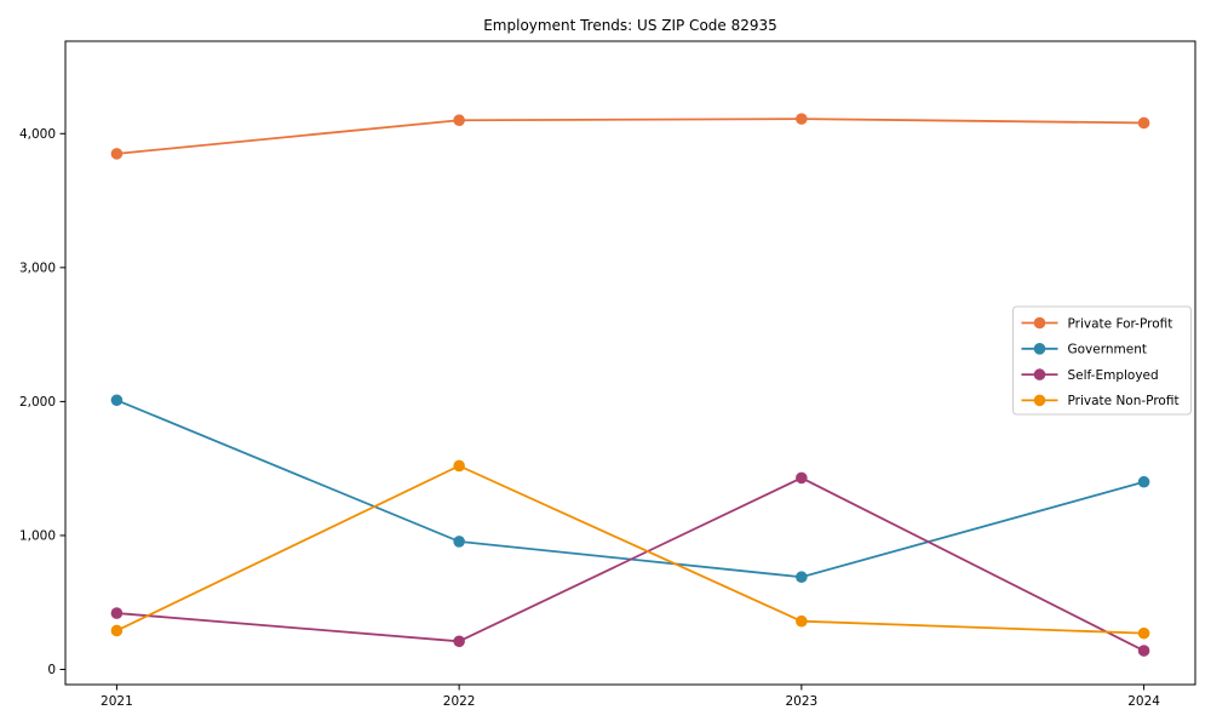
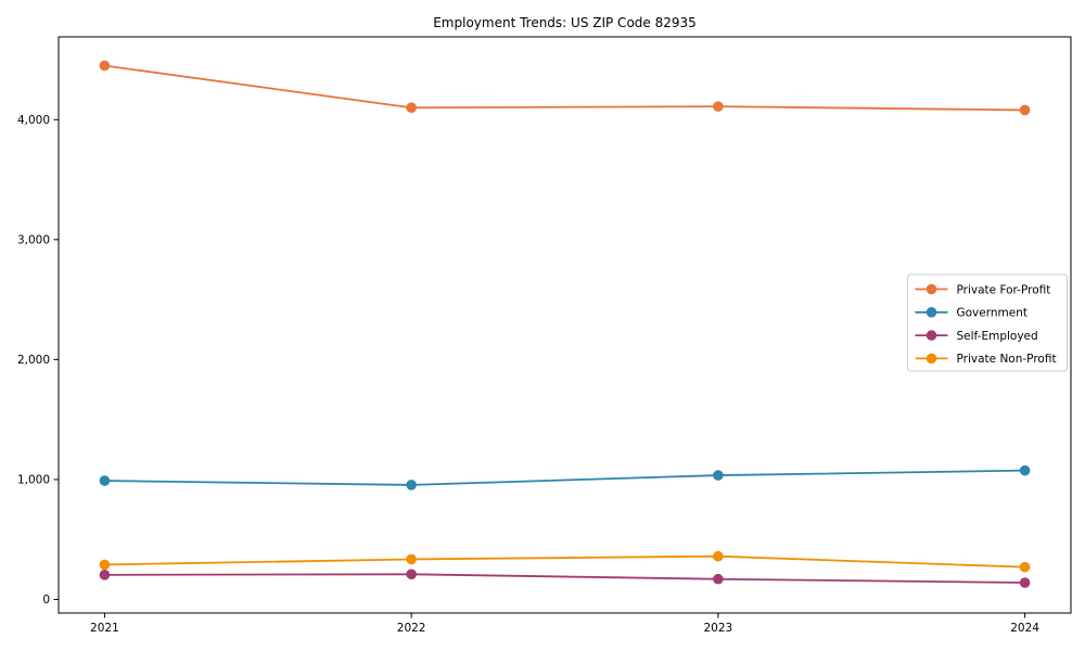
Private For-Profit/2021: 3850 -> 4450
Government/2021: 2010 -> 990
Self-Employed/2021: 420 -> 200
Private Non-Profit/2022: 1520 -> 340
Government/2023: 690 -> 1040
Self-Employed/2023: 1430 -> 170
Government/2024: 1400 -> 1080
